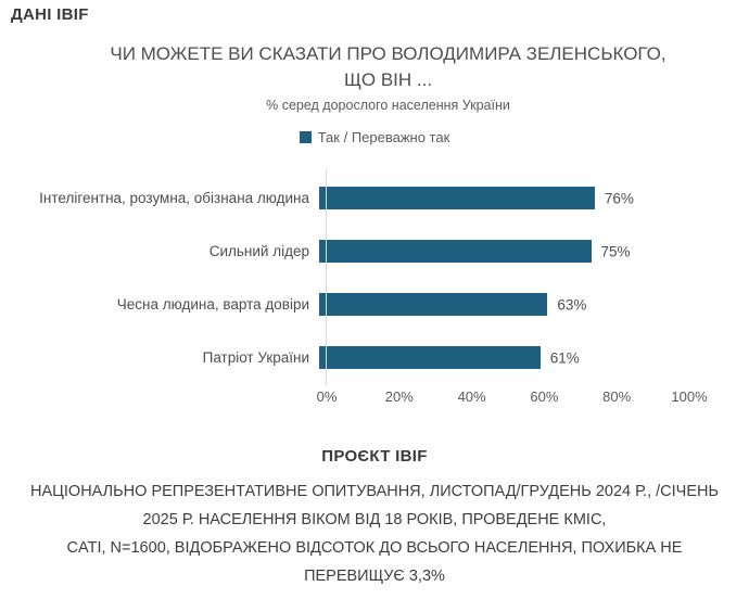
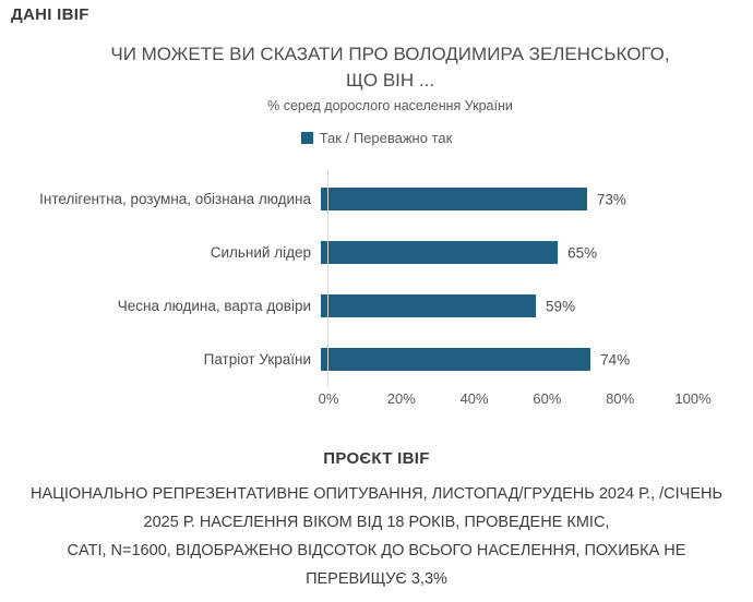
Інтелігентна, розумна, обізнана людина: 76% -> 73%
Сильний лідер: 75% -> 65%
Чесна людина, варта довіри: 63% -> 59%
Патріот України: 61% -> 74%
